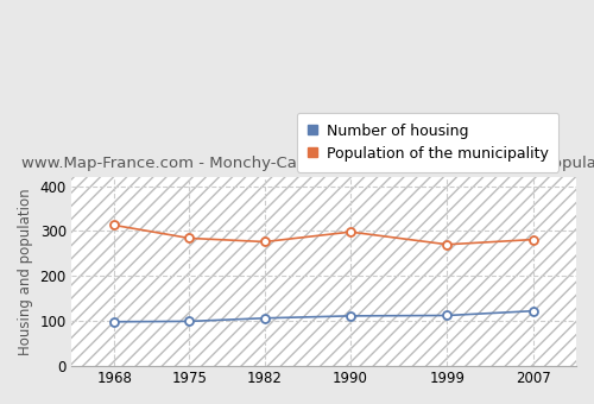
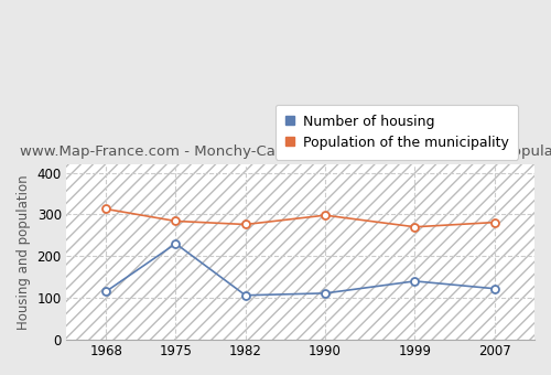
Number of housing/1968: 98 -> 115
Number of housing/1975: 99 -> 230
Number of housing/1999: 112 -> 140
